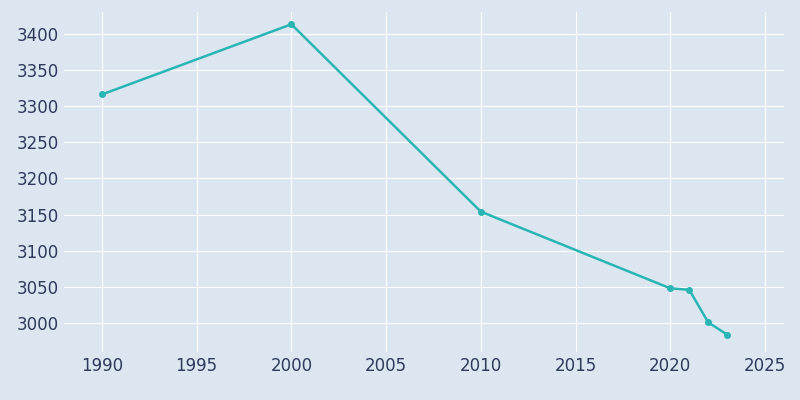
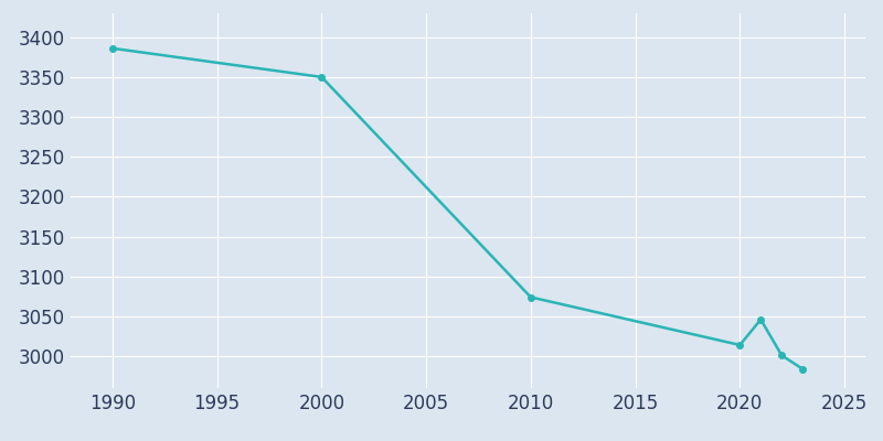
1990: 3316 -> 3386
2000: 3413 -> 3350
2010: 3154 -> 3074
2020: 3048 -> 3014
